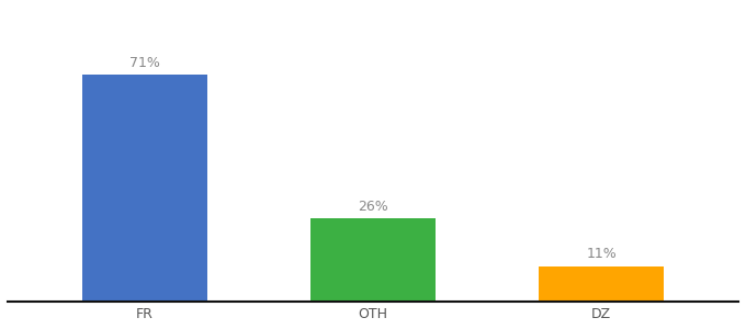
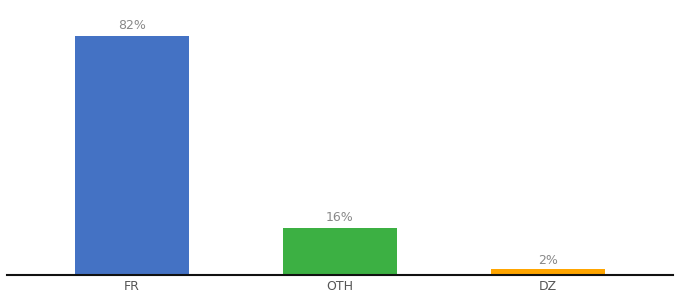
FR: 71% -> 82%
OTH: 26% -> 16%
DZ: 11% -> 2%
